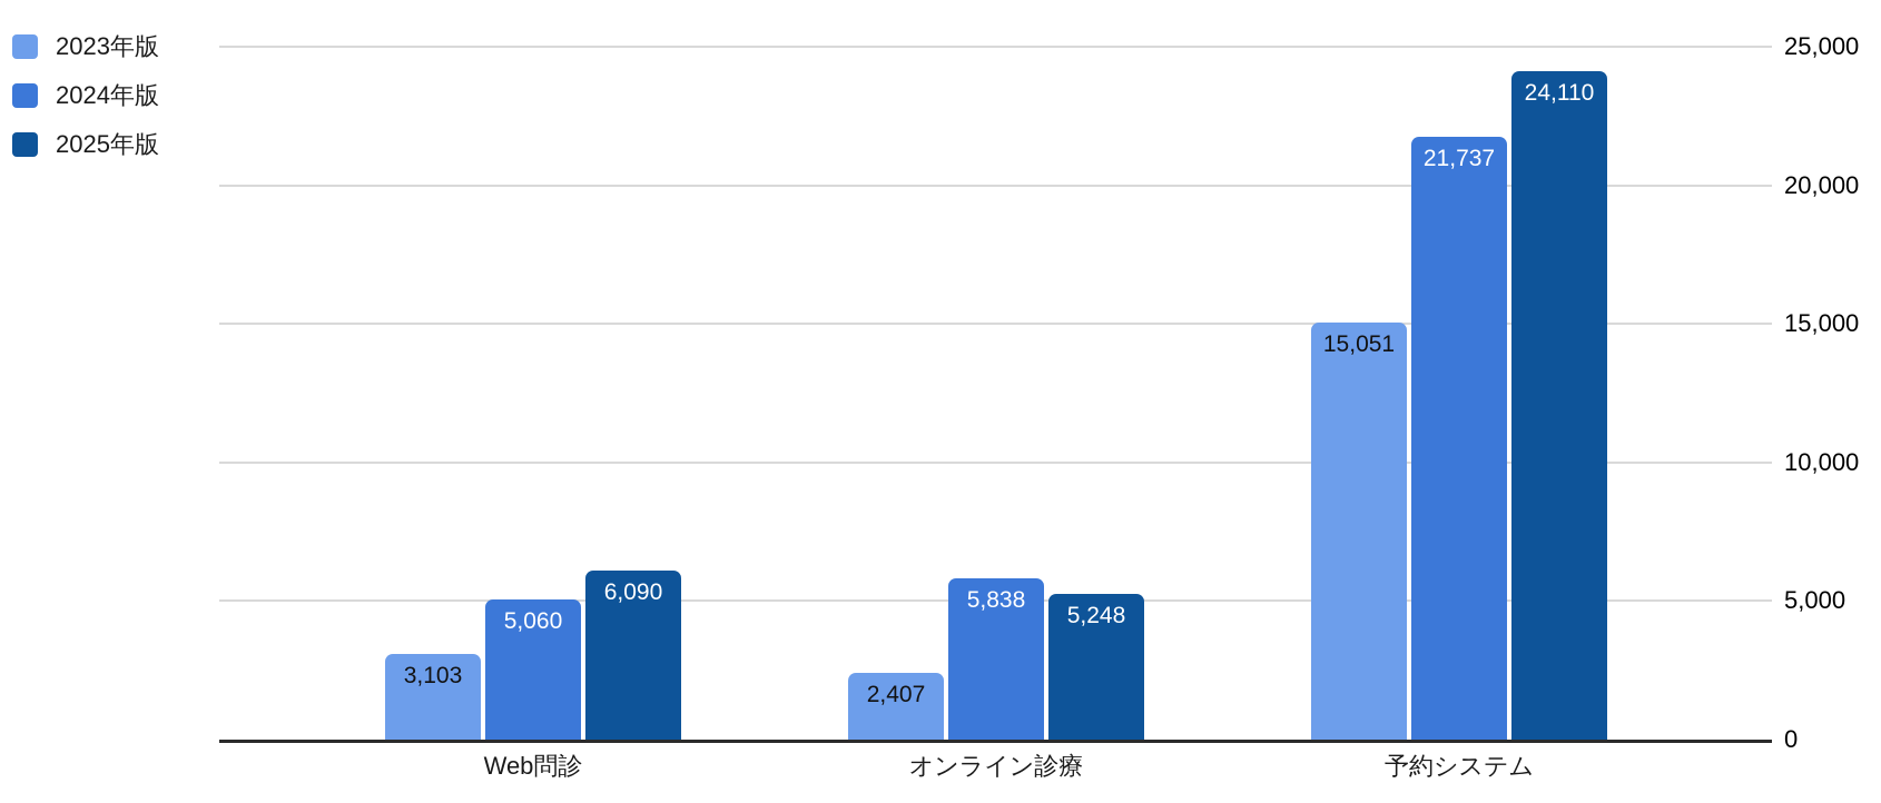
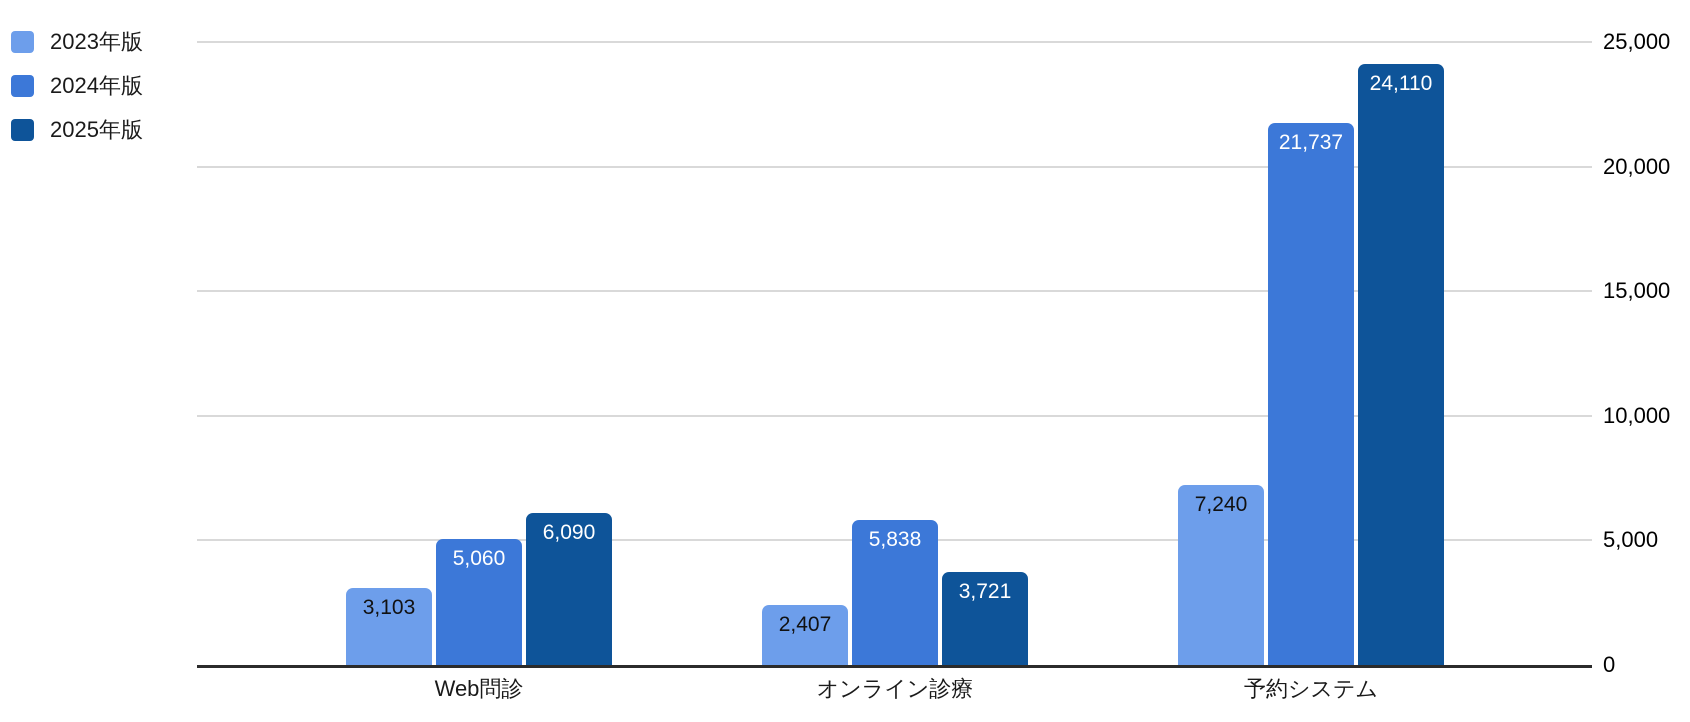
2025年版/オンライン診療: 5,248 -> 3,721
2023年版/予約システム: 15,051 -> 7,240
